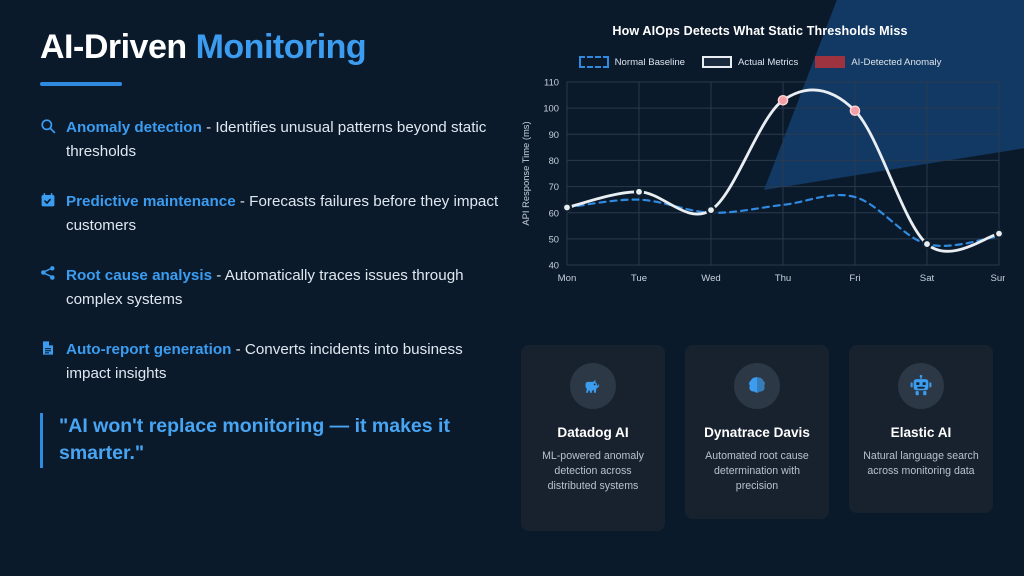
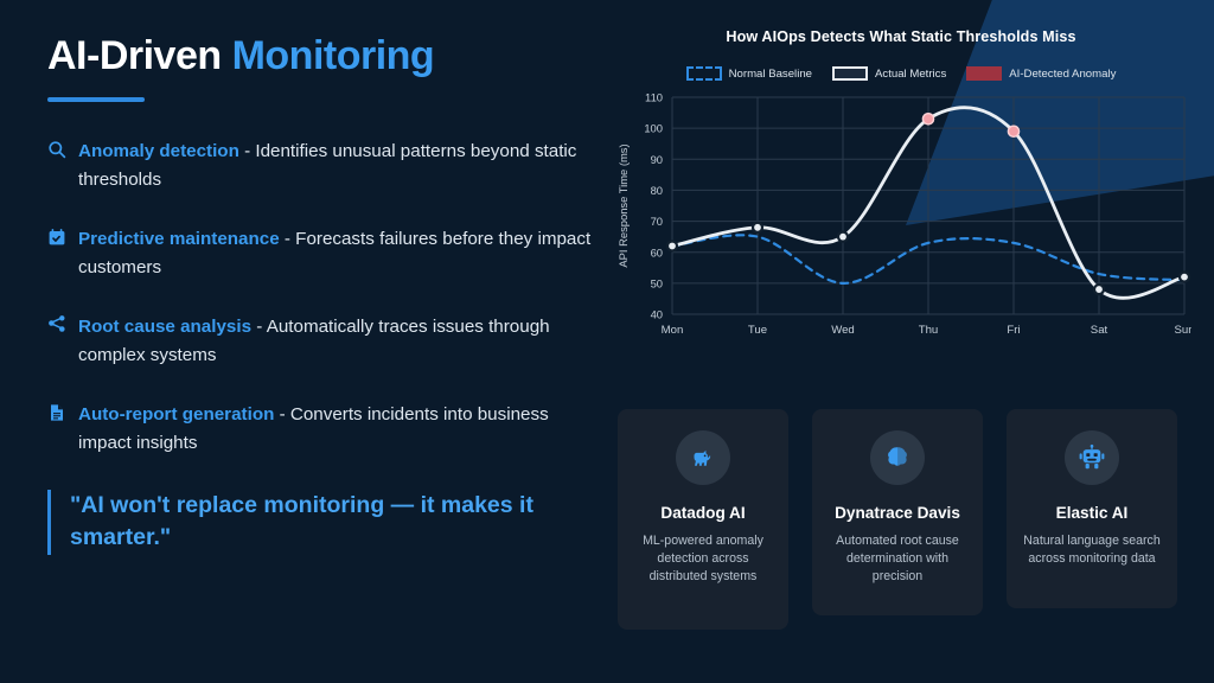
Normal Baseline/Wed: 60 -> 50
Actual Metrics/Wed: 61 -> 65
Normal Baseline/Fri: 66 -> 63
Normal Baseline/Sat: 48 -> 53
